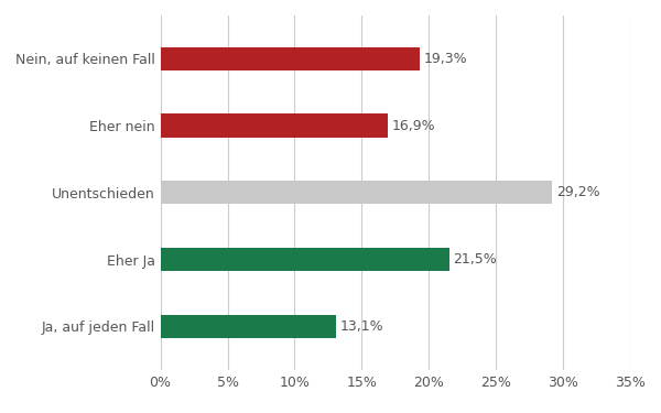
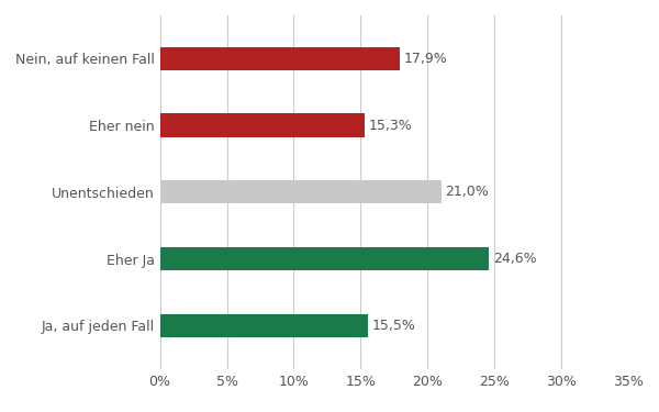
Nein, auf keinen Fall: 19,3% -> 17,9%
Eher nein: 16,9% -> 15,3%
Unentschieden: 29,2% -> 21,0%
Eher Ja: 21,5% -> 24,6%
Ja, auf jeden Fall: 13,1% -> 15,5%
